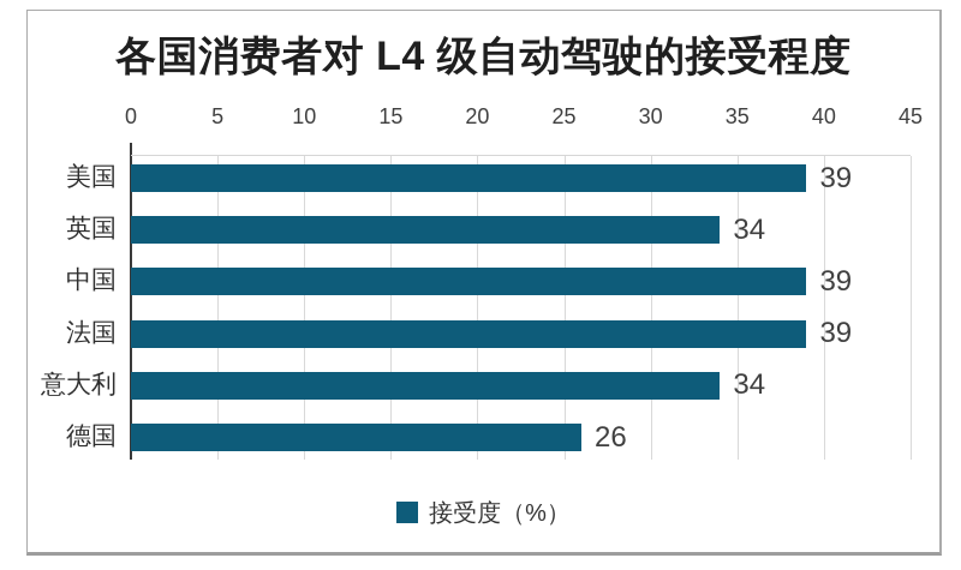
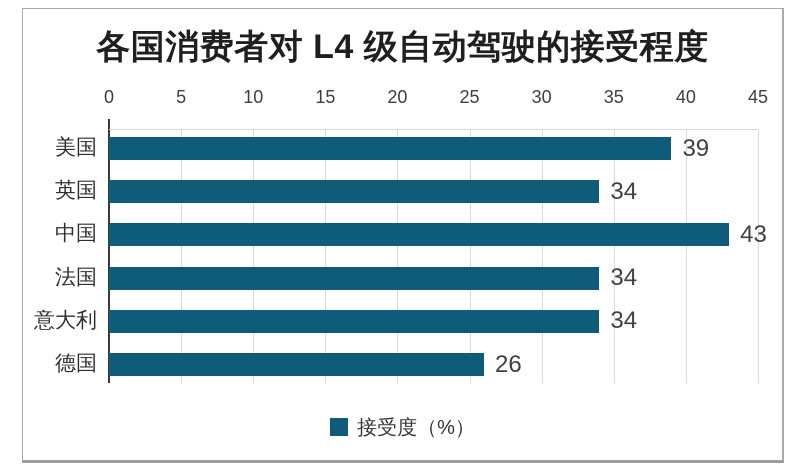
中国: 39 -> 43
法国: 39 -> 34
